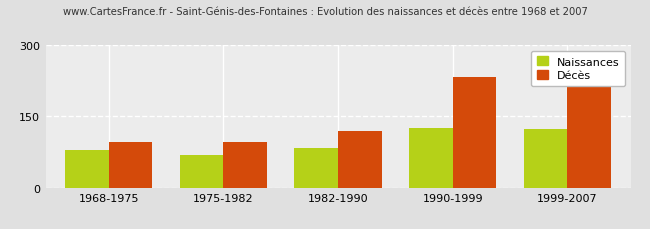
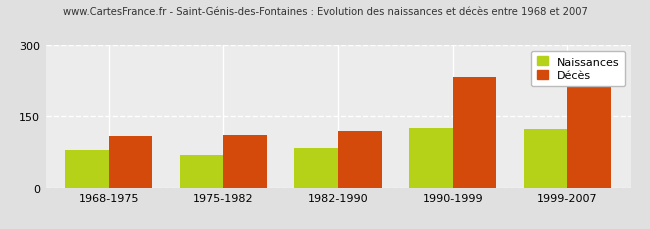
Décès/1968-1975: 95 -> 108
Décès/1975-1982: 95 -> 110
